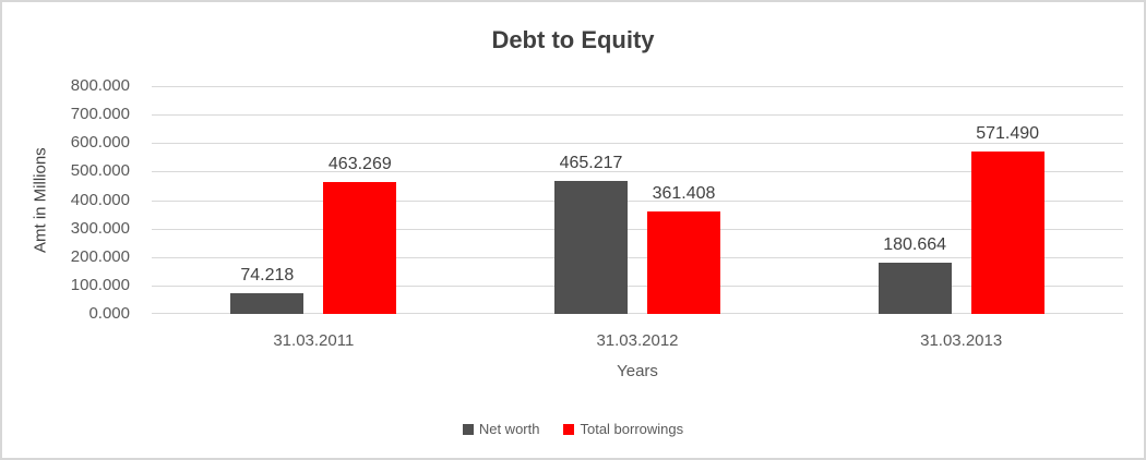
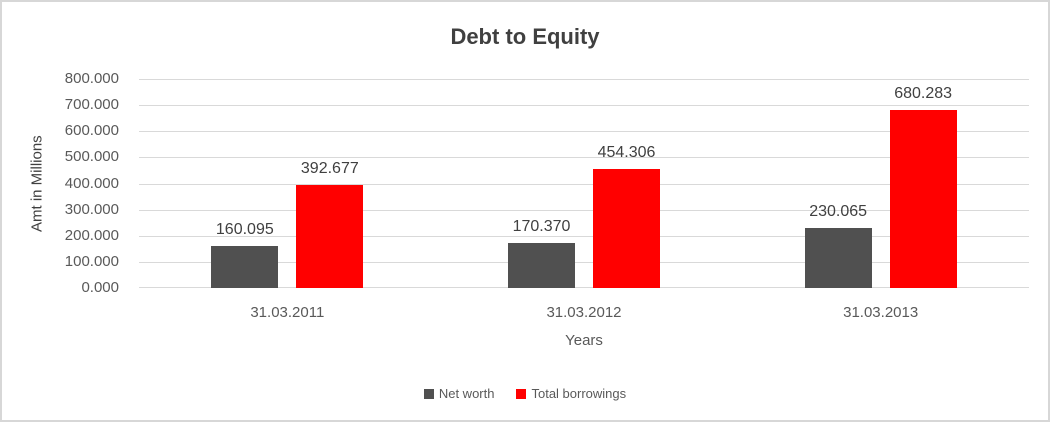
Net worth/31.03.2011: 74.218 -> 160.095
Total borrowings/31.03.2011: 463.269 -> 392.677
Net worth/31.03.2012: 465.217 -> 170.370
Total borrowings/31.03.2012: 361.408 -> 454.306
Net worth/31.03.2013: 180.664 -> 230.065
Total borrowings/31.03.2013: 571.490 -> 680.283
